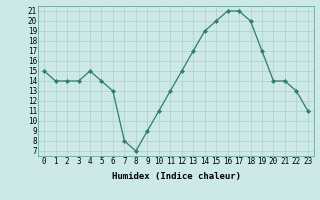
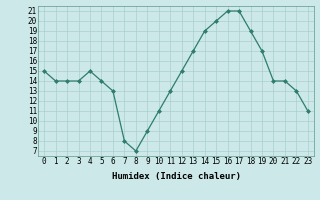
18: 20 -> 19
